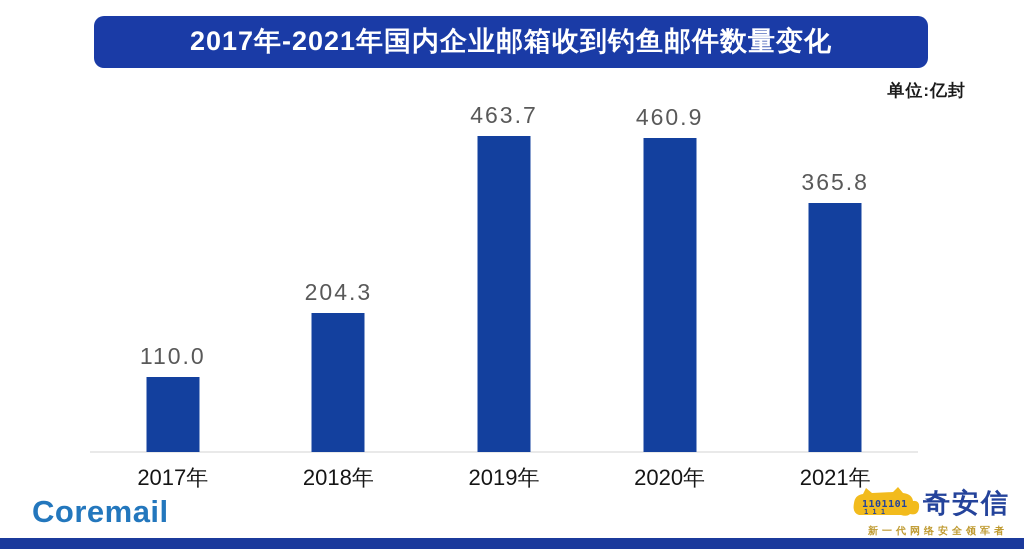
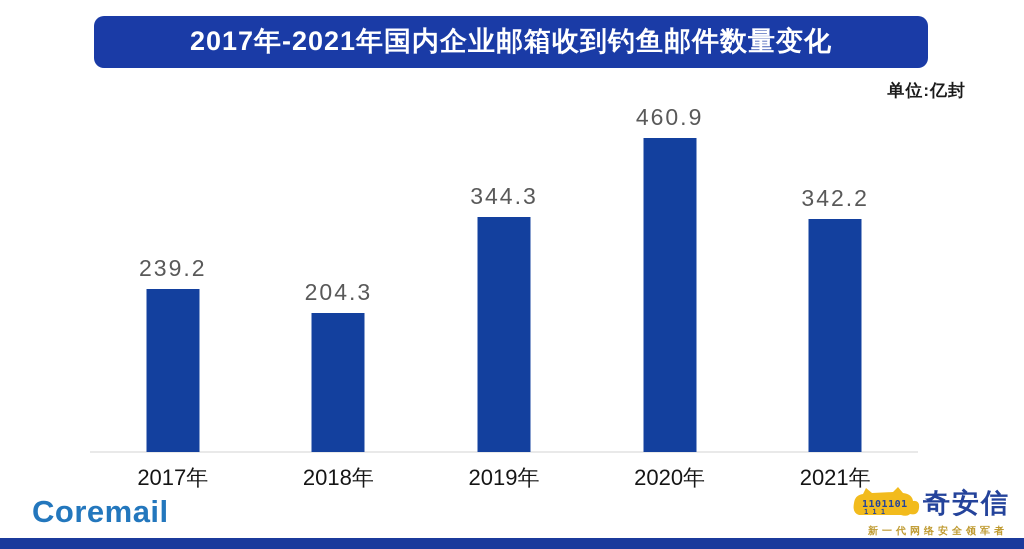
2017年: 110.0 -> 239.2
2019年: 463.7 -> 344.3
2021年: 365.8 -> 342.2
